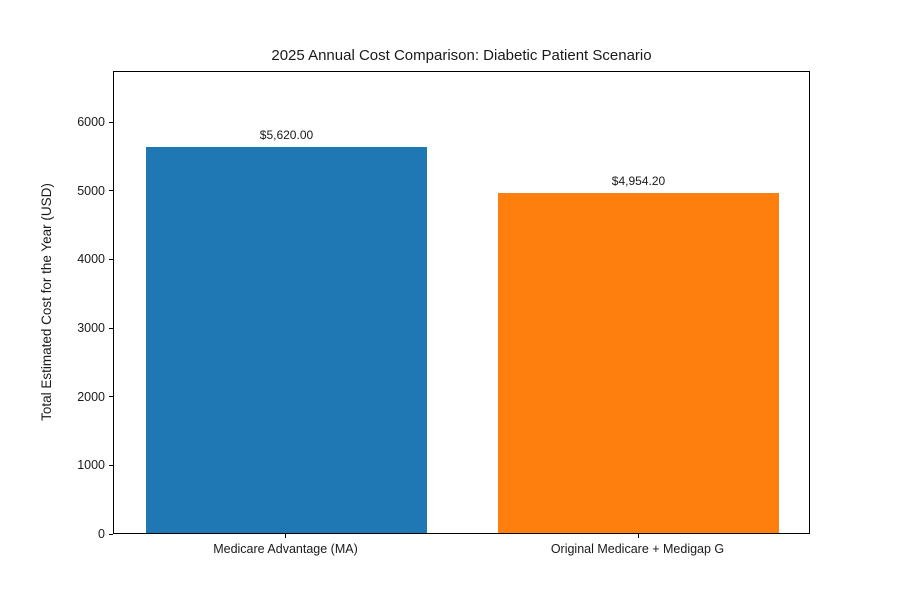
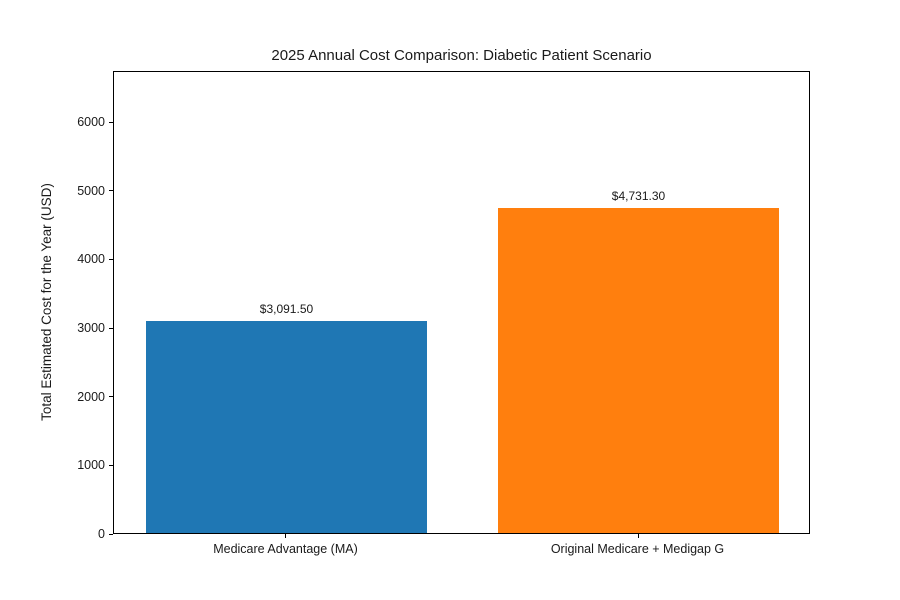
Medicare Advantage (MA): $5,620.00 -> $3,091.50
Original Medicare + Medigap G: $4,954.20 -> $4,731.30
